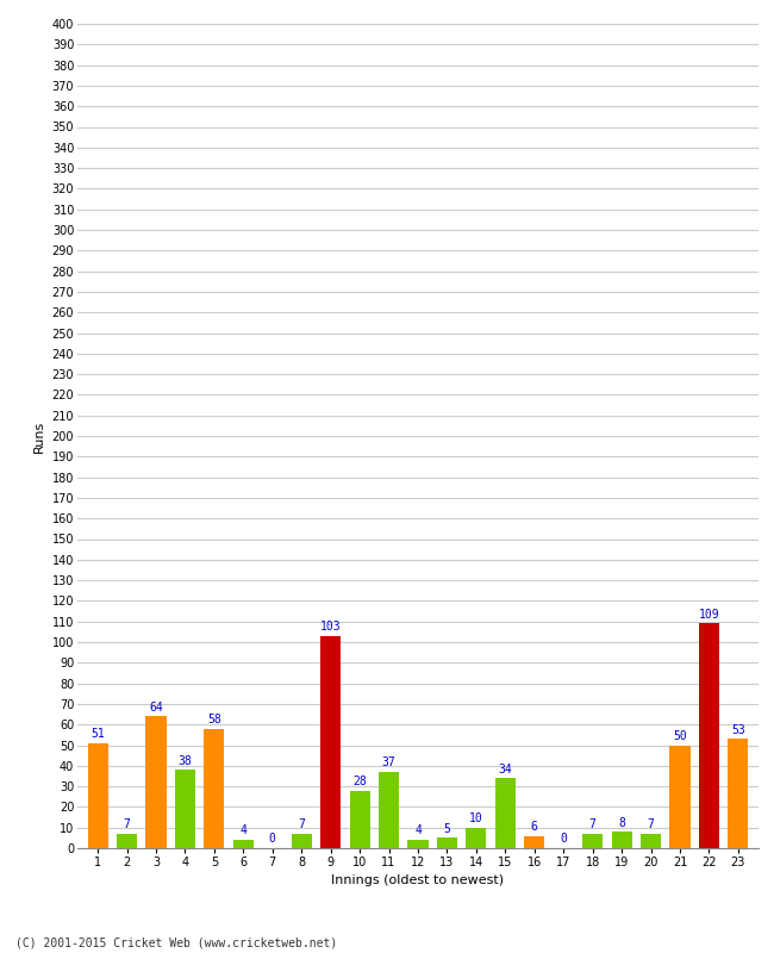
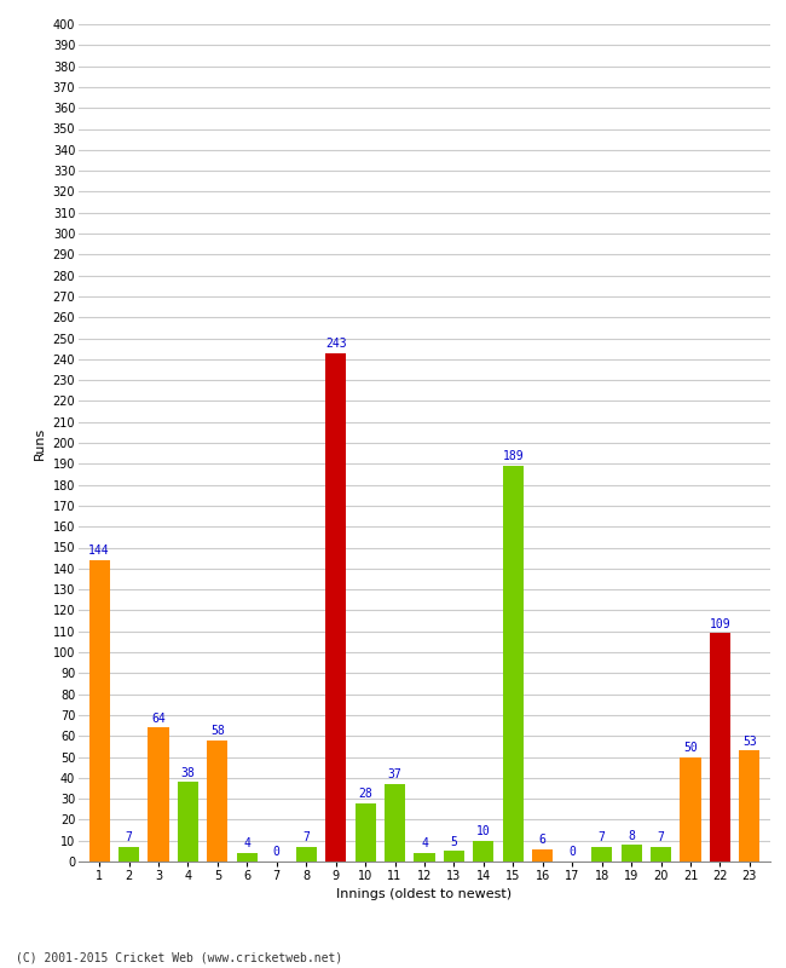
1: 51 -> 144
9: 103 -> 243
15: 34 -> 189
